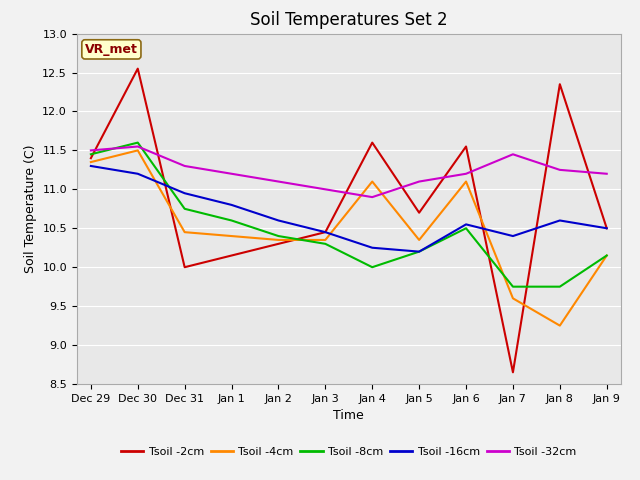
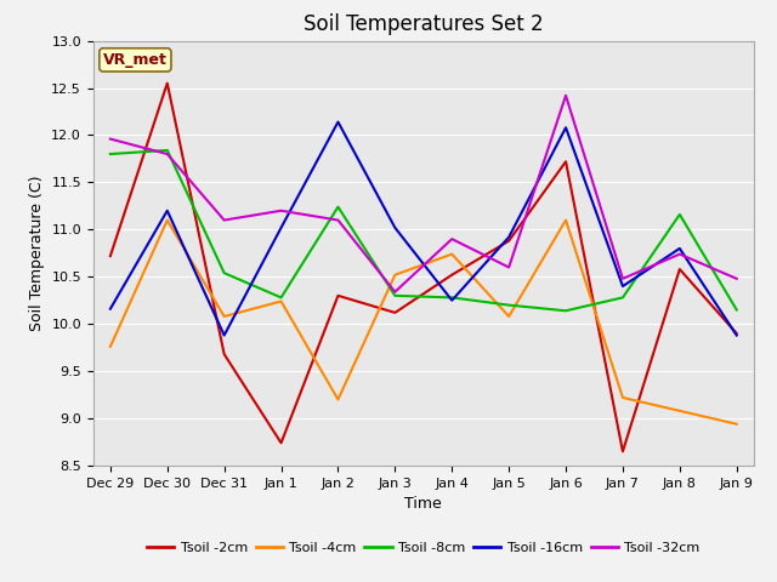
Tsoil -2cm/Dec 29: 11.40 -> 10.72
Tsoil -4cm/Dec 29: 11.35 -> 9.76
Tsoil -8cm/Dec 29: 11.45 -> 11.80
Tsoil -16cm/Dec 29: 11.30 -> 10.16
Tsoil -32cm/Dec 29: 11.50 -> 11.96
Tsoil -4cm/Dec 30: 11.50 -> 11.10
Tsoil -8cm/Dec 30: 11.60 -> 11.84
Tsoil -32cm/Dec 30: 11.55 -> 11.80
Tsoil -2cm/Dec 31: 10.00 -> 9.68
Tsoil -4cm/Dec 31: 10.45 -> 10.08
Tsoil -8cm/Dec 31: 10.75 -> 10.54
Tsoil -16cm/Dec 31: 10.95 -> 9.88
Tsoil -32cm/Dec 31: 11.30 -> 11.10
Tsoil -2cm/Jan 1: 10.15 -> 8.74
Tsoil -4cm/Jan 1: 10.40 -> 10.24
Tsoil -8cm/Jan 1: 10.60 -> 10.28
Tsoil -16cm/Jan 1: 10.80 -> 11.02
Tsoil -4cm/Jan 2: 10.35 -> 9.20
Tsoil -8cm/Jan 2: 10.40 -> 11.24
Tsoil -16cm/Jan 2: 10.60 -> 12.14
Tsoil -2cm/Jan 3: 10.45 -> 10.12
Tsoil -4cm/Jan 3: 10.35 -> 10.52
Tsoil -16cm/Jan 3: 10.45 -> 11.02
Tsoil -32cm/Jan 3: 11.00 -> 10.34
Tsoil -2cm/Jan 4: 11.60 -> 10.52
Tsoil -4cm/Jan 4: 11.10 -> 10.74
Tsoil -8cm/Jan 4: 10.00 -> 10.28
Tsoil -2cm/Jan 5: 10.70 -> 10.88
Tsoil -4cm/Jan 5: 10.35 -> 10.08
Tsoil -16cm/Jan 5: 10.20 -> 10.92
Tsoil -32cm/Jan 5: 11.10 -> 10.60
Tsoil -2cm/Jan 6: 11.55 -> 11.72
Tsoil -8cm/Jan 6: 10.50 -> 10.14
Tsoil -16cm/Jan 6: 10.55 -> 12.08
Tsoil -32cm/Jan 6: 11.20 -> 12.42
Tsoil -4cm/Jan 7: 9.60 -> 9.22
Tsoil -8cm/Jan 7: 9.75 -> 10.28
Tsoil -32cm/Jan 7: 11.45 -> 10.48
Tsoil -2cm/Jan 8: 12.35 -> 10.58
Tsoil -4cm/Jan 8: 9.25 -> 9.08
Tsoil -8cm/Jan 8: 9.75 -> 11.16
Tsoil -16cm/Jan 8: 10.60 -> 10.80
Tsoil -32cm/Jan 8: 11.25 -> 10.74
Tsoil -2cm/Jan 9: 10.50 -> 9.90
Tsoil -4cm/Jan 9: 10.15 -> 8.94
Tsoil -16cm/Jan 9: 10.50 -> 9.88
Tsoil -32cm/Jan 9: 11.20 -> 10.48
